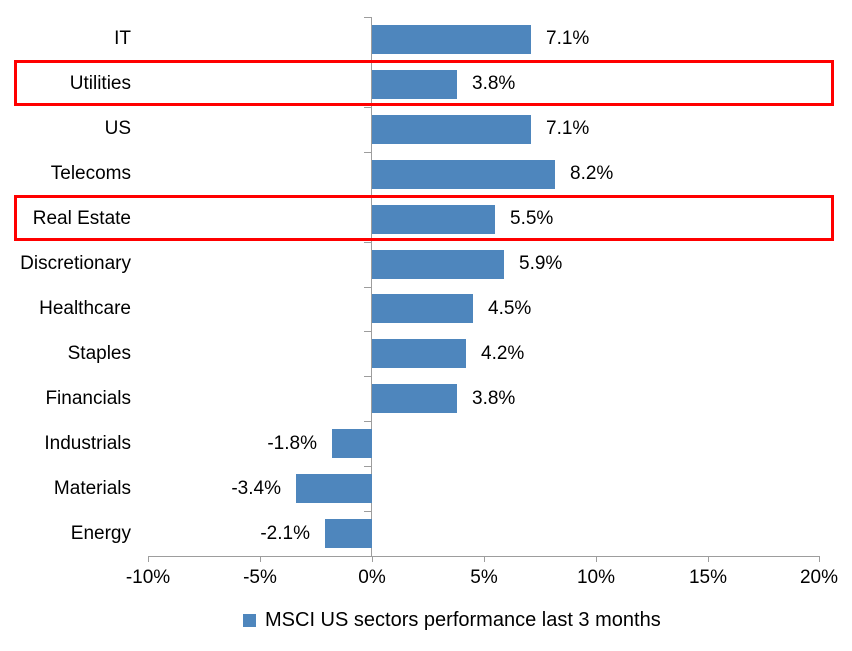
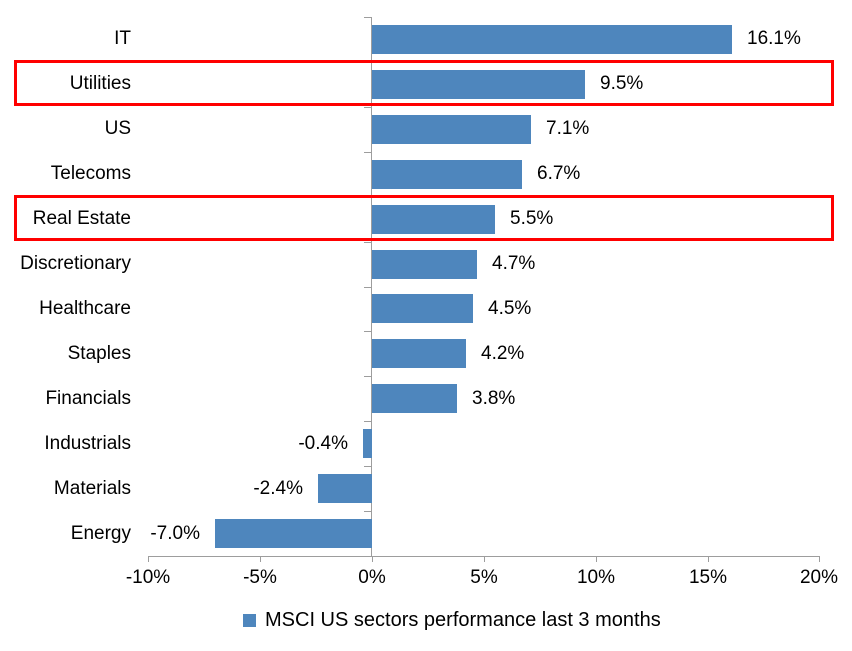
IT: 7.1% -> 16.1%
Utilities: 3.8% -> 9.5%
Telecoms: 8.2% -> 6.7%
Discretionary: 5.9% -> 4.7%
Industrials: -1.8% -> -0.4%
Materials: -3.4% -> -2.4%
Energy: -2.1% -> -7.0%
